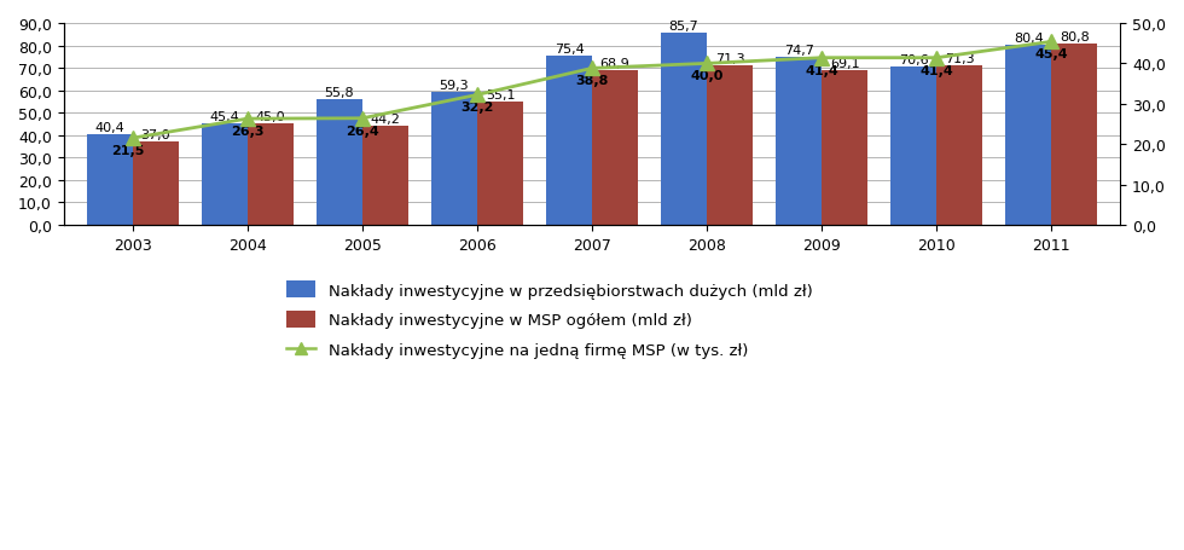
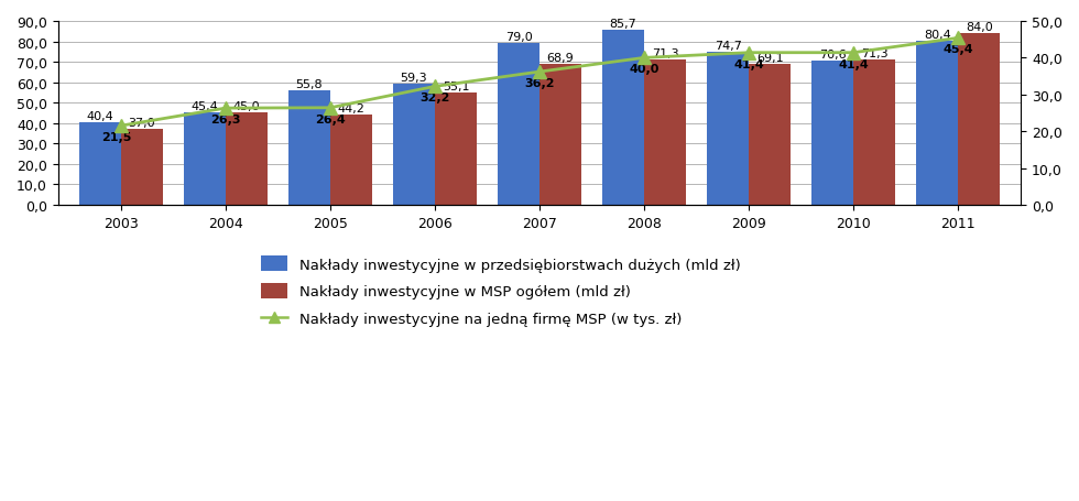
Nakłady inwestycyjne w przedsiębiorstwach dużych (mld zł)/2007: 75,4 -> 79,0
Nakłady inwestycyjne na jedną firmę MSP (w tys. zł)/2007: 38,8 -> 36,2
Nakłady inwestycyjne w MSP ogółem (mld zł)/2011: 80,8 -> 84,0
